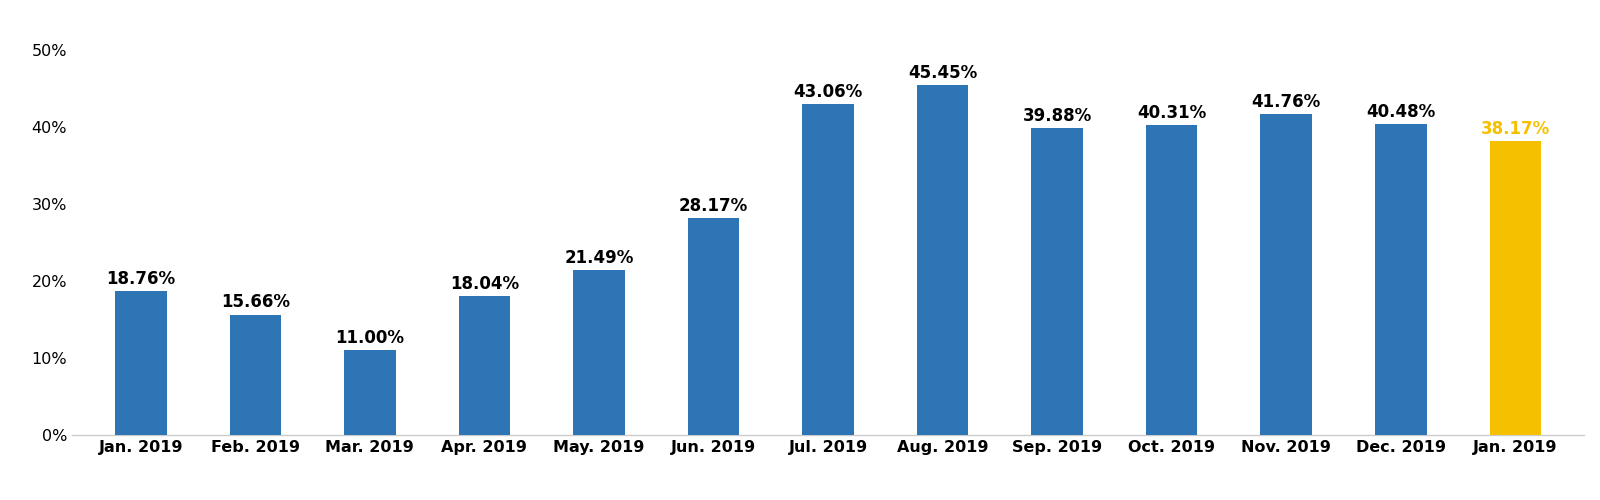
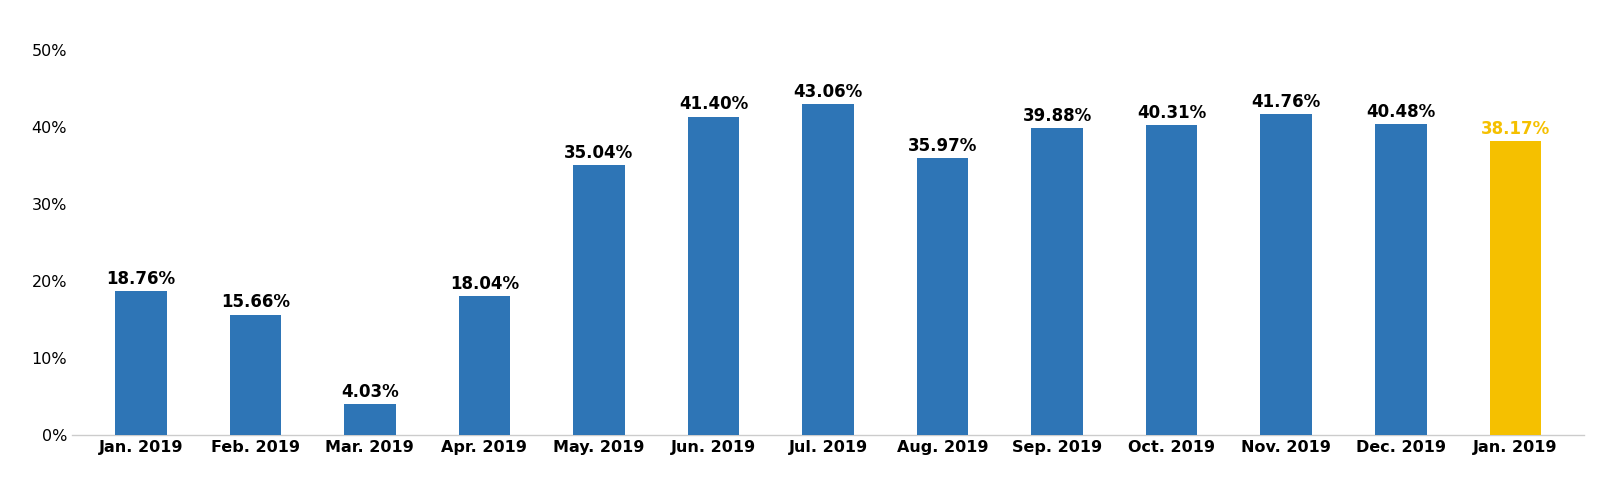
Mar. 2019: 11.00% -> 4.03%
May. 2019: 21.49% -> 35.04%
Jun. 2019: 28.17% -> 41.40%
Aug. 2019: 45.45% -> 35.97%
